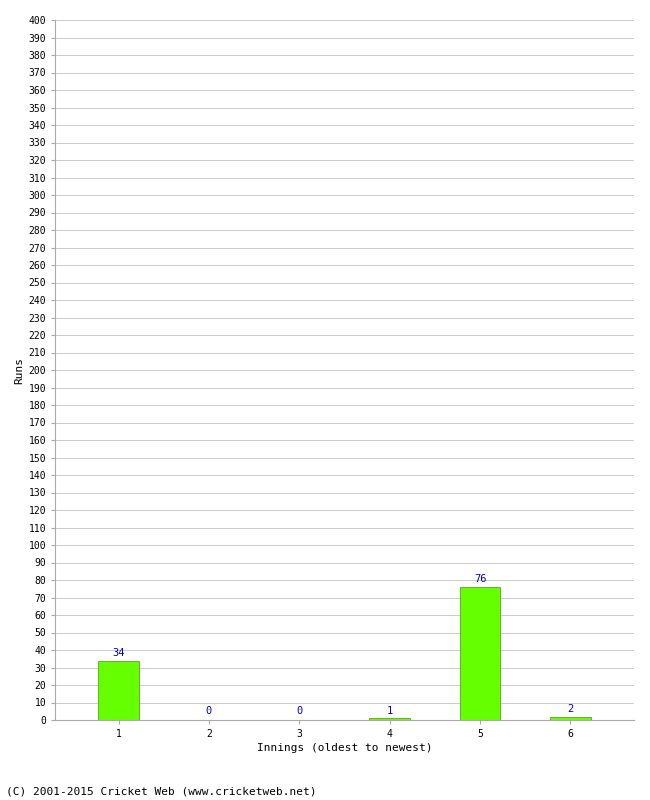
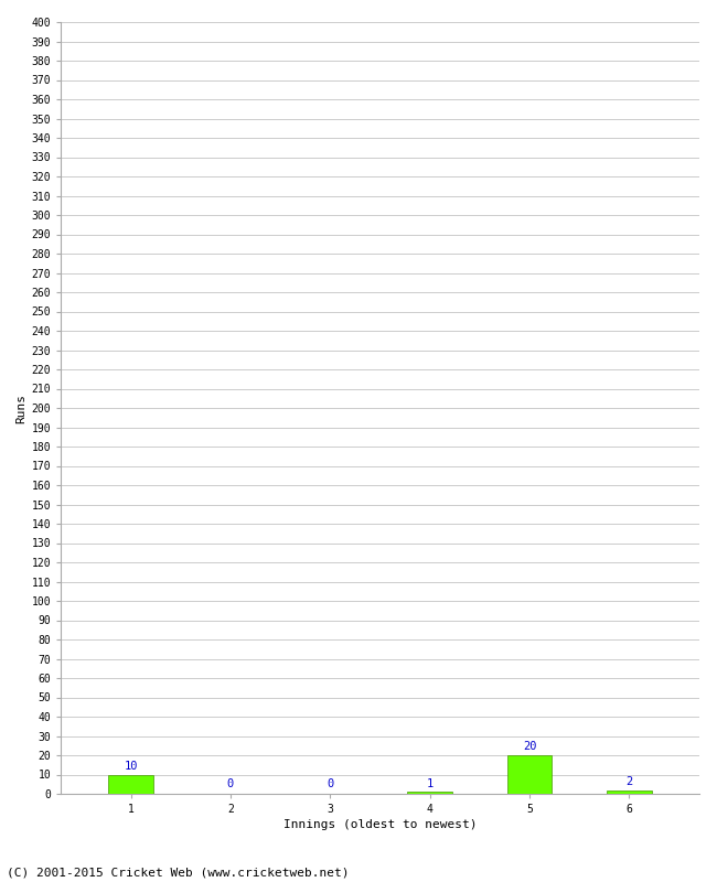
1: 34 -> 10
5: 76 -> 20
